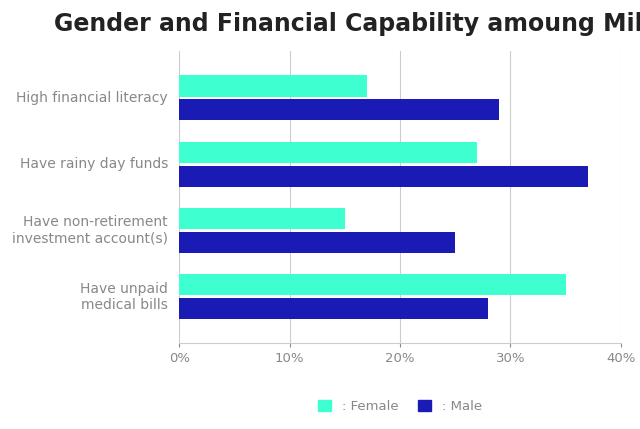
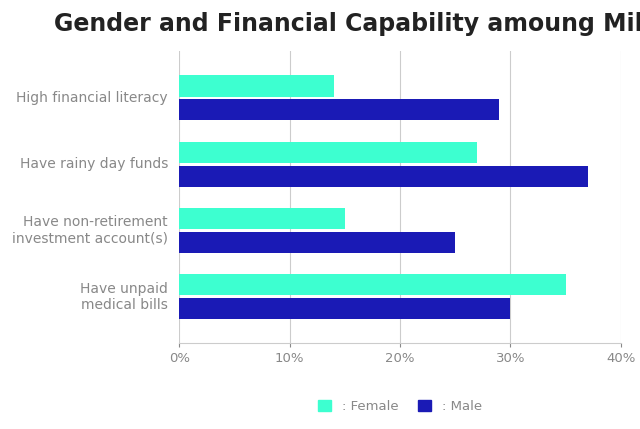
: Female/High financial literacy: 17% -> 14%
: Male/Have unpaid medical bills: 28% -> 30%
